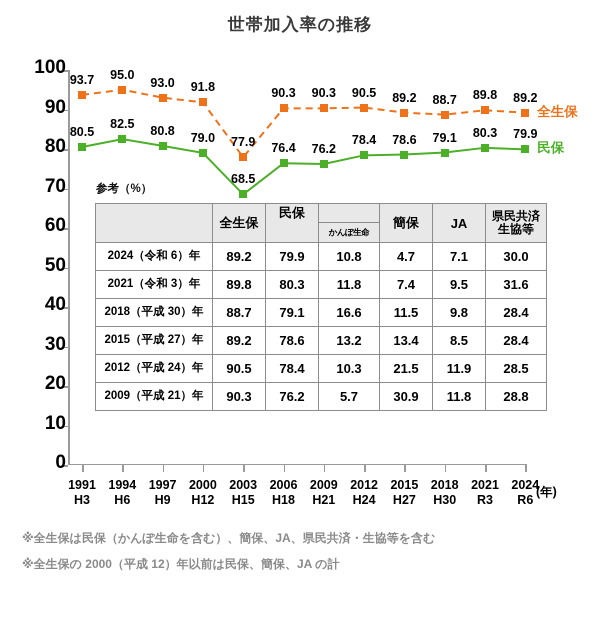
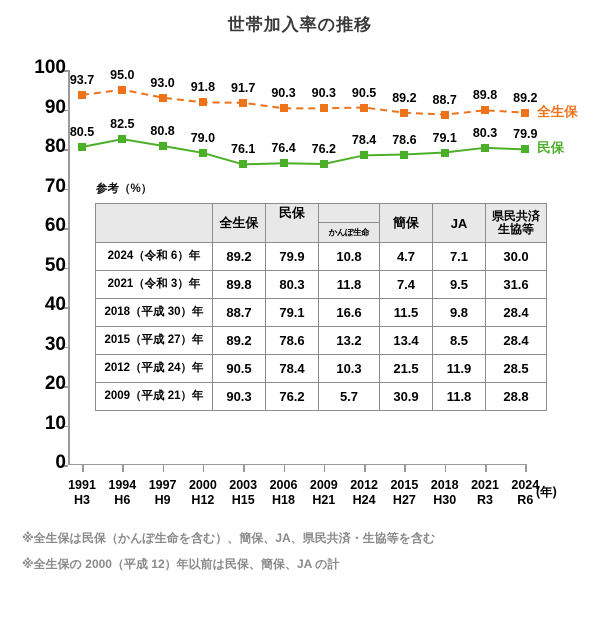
全生保/2003: 77.9 -> 91.7
民保/2003: 68.5 -> 76.1
